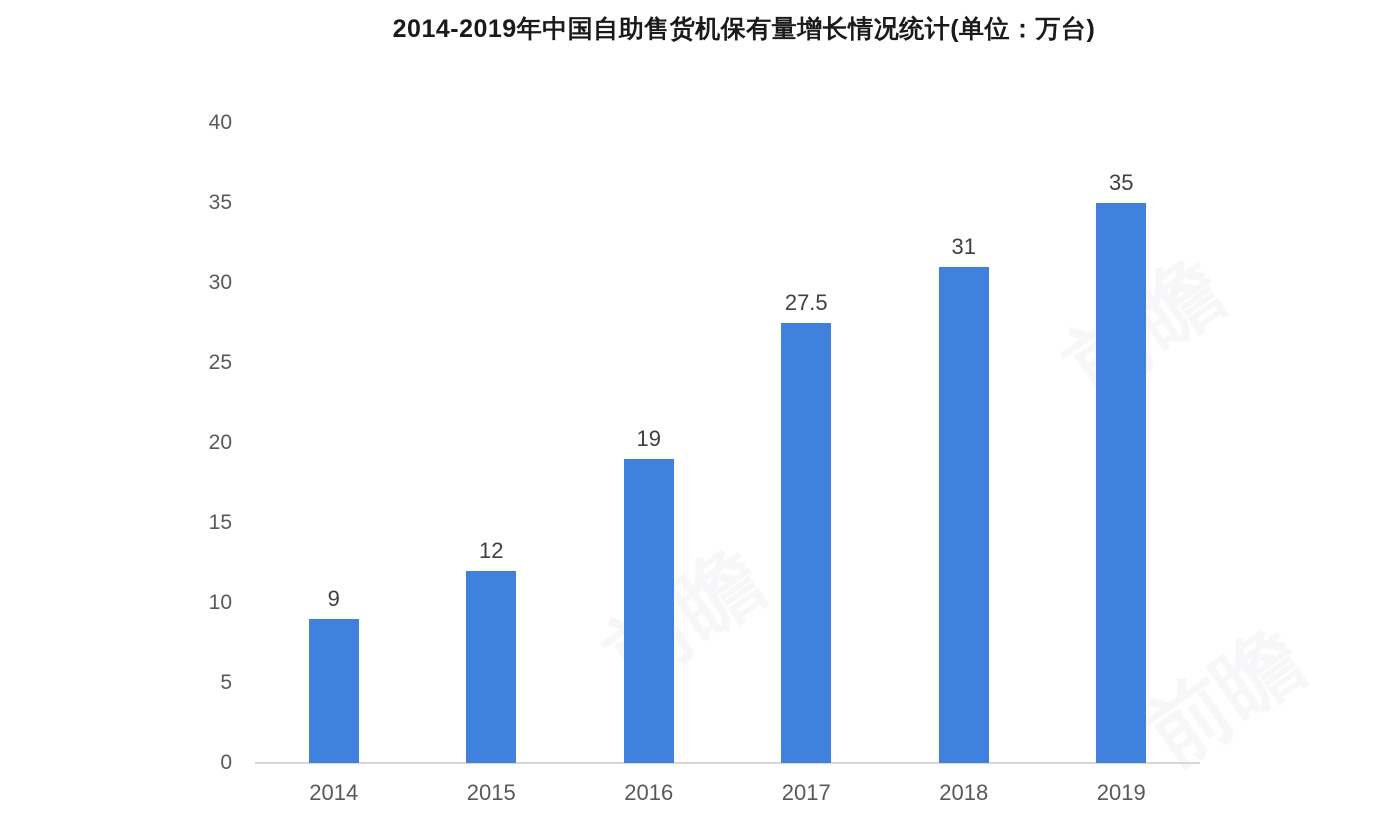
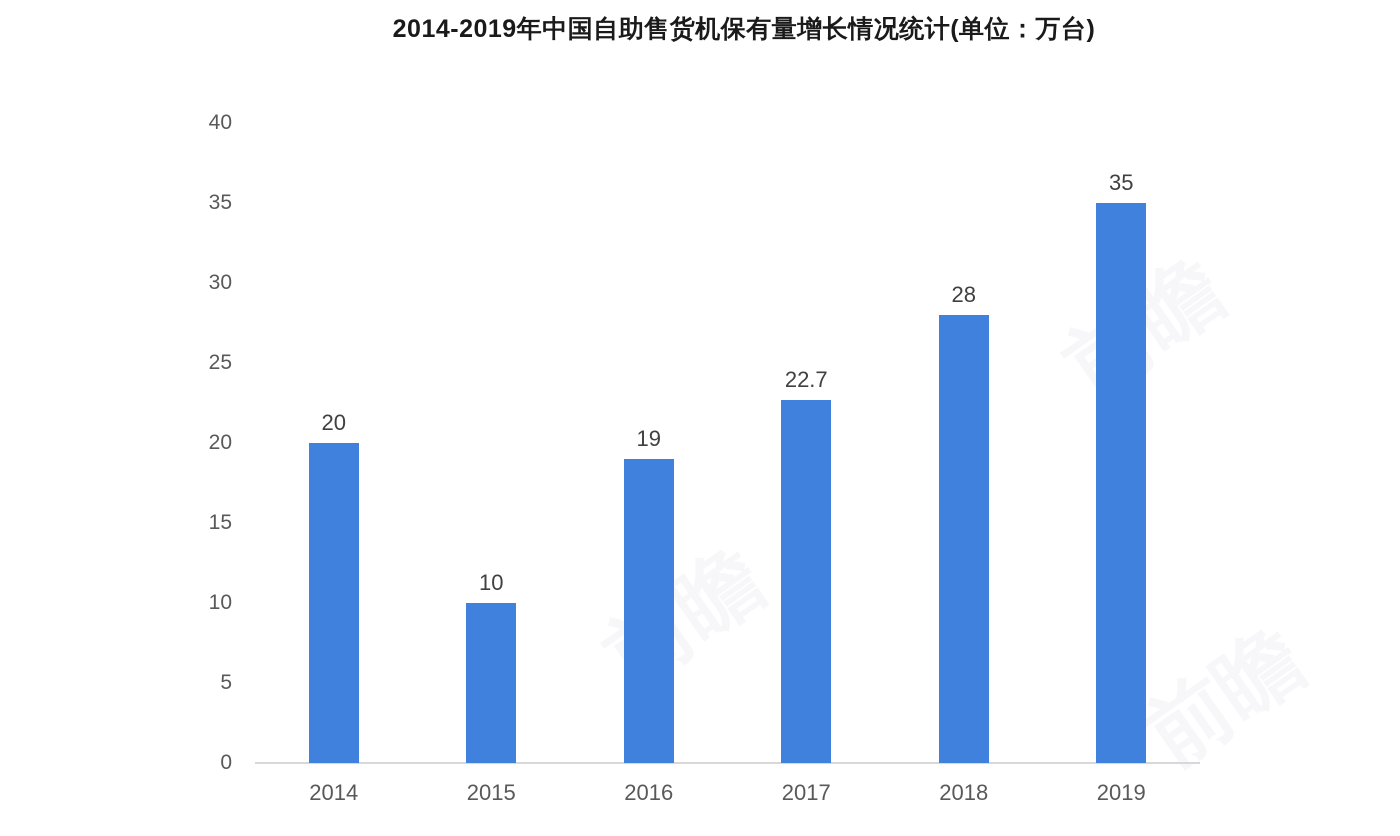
2014: 9 -> 20
2015: 12 -> 10
2017: 27.5 -> 22.7
2018: 31 -> 28
